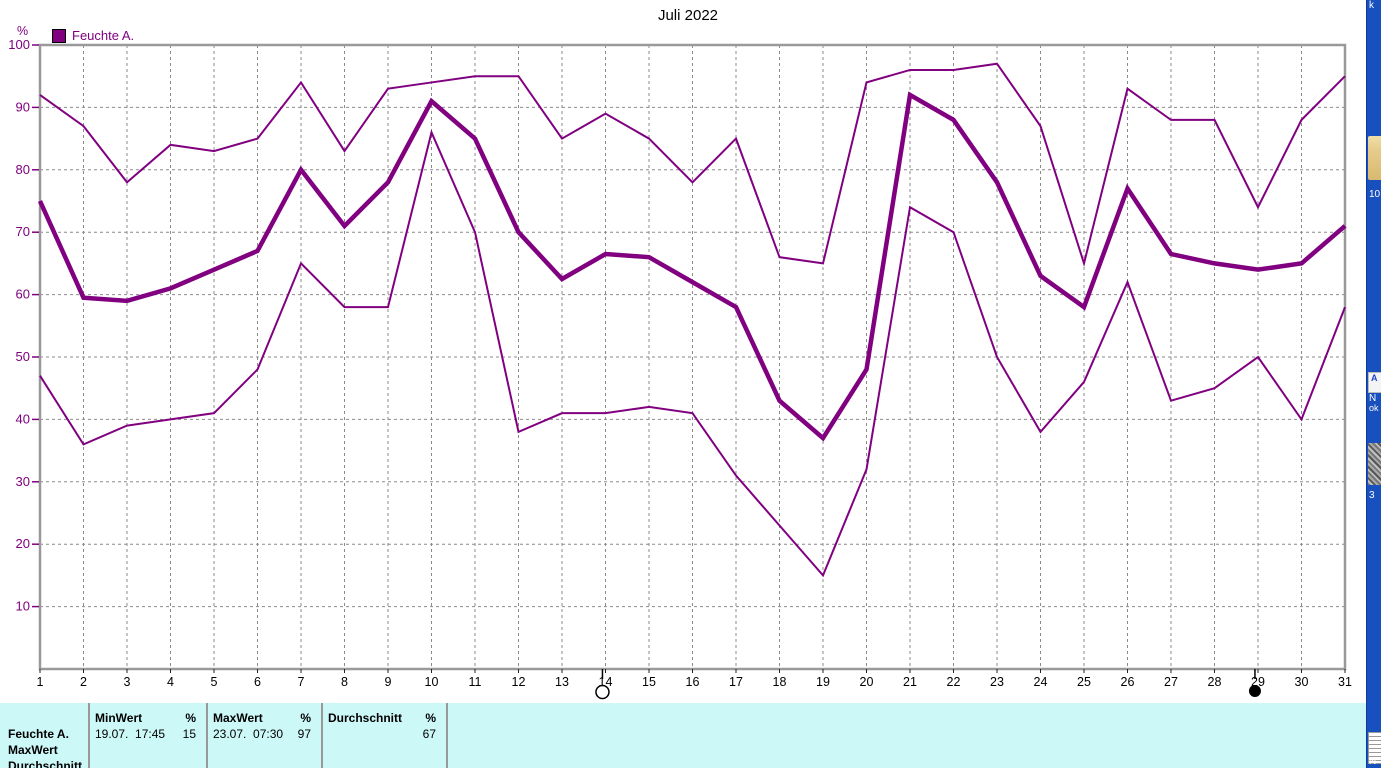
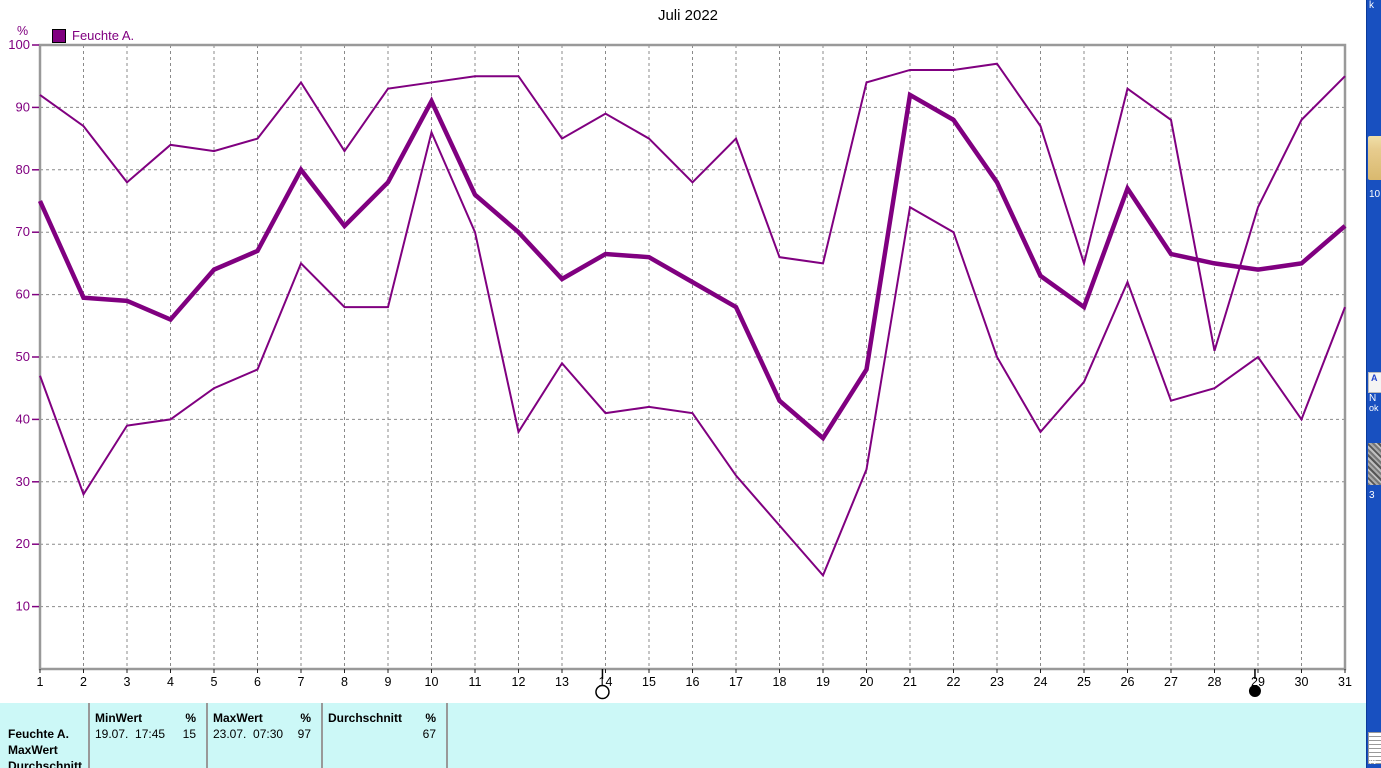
MinWert/2: 36 -> 28
Durchschnitt/4: 61 -> 56
MinWert/5: 41 -> 45
Durchschnitt/11: 85 -> 76
MinWert/13: 41 -> 49
MaxWert/28: 88 -> 51
